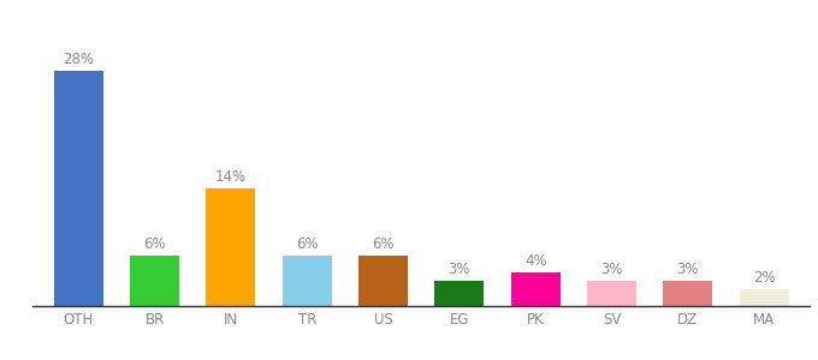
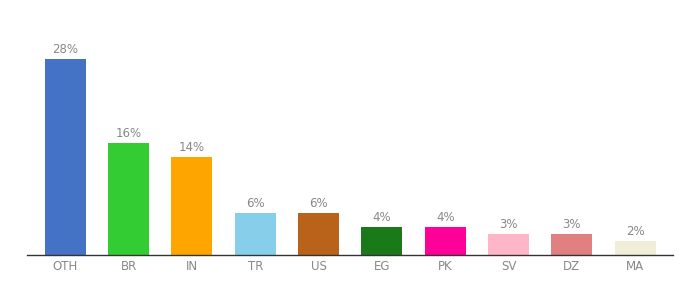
BR: 6% -> 16%
EG: 3% -> 4%
